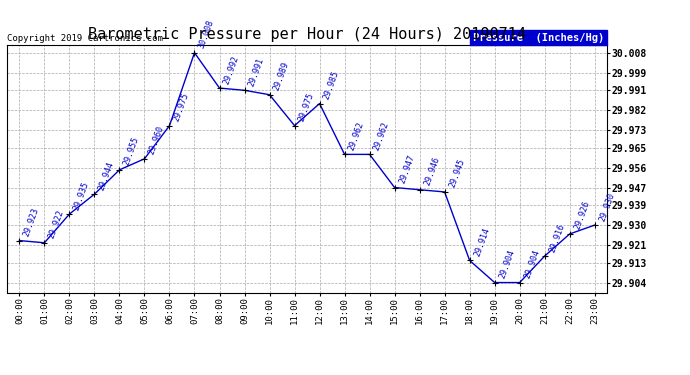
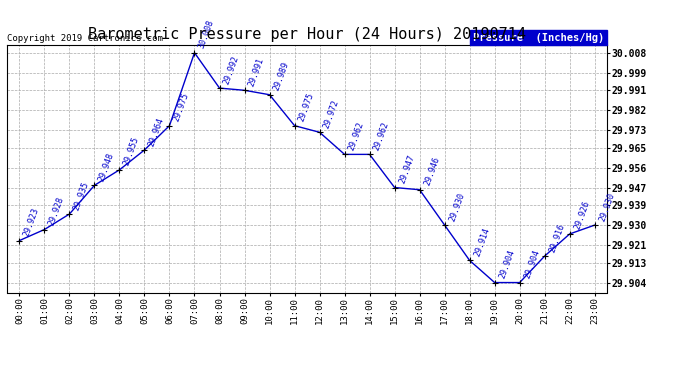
01:00: 29.922 -> 29.928
03:00: 29.944 -> 29.948
05:00: 29.960 -> 29.964
12:00: 29.985 -> 29.972
17:00: 29.945 -> 29.930
